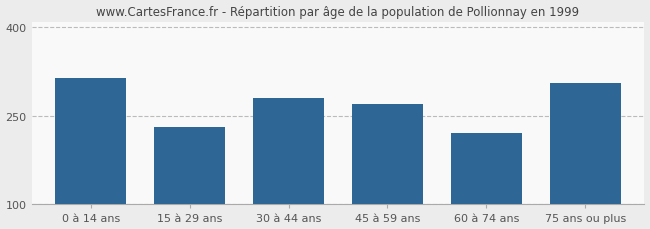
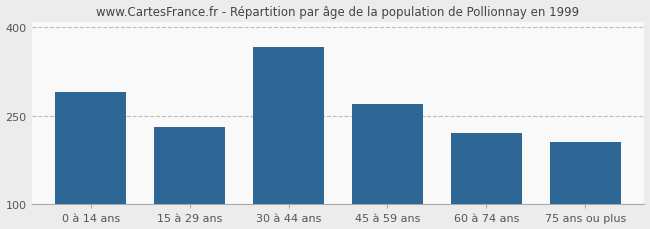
0 à 14 ans: 314 -> 291
30 à 44 ans: 280 -> 366
75 ans ou plus: 306 -> 206
